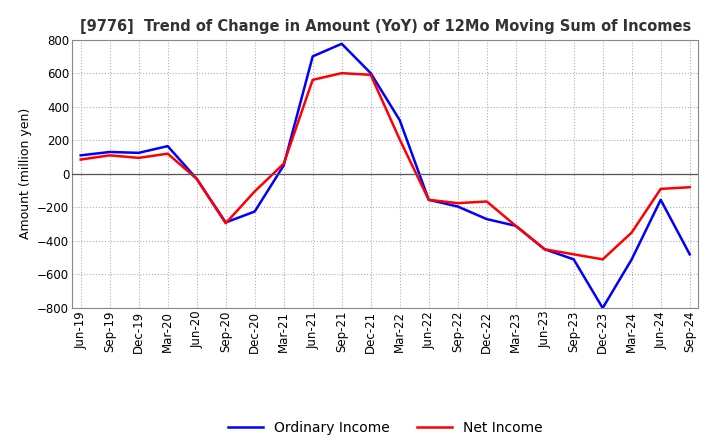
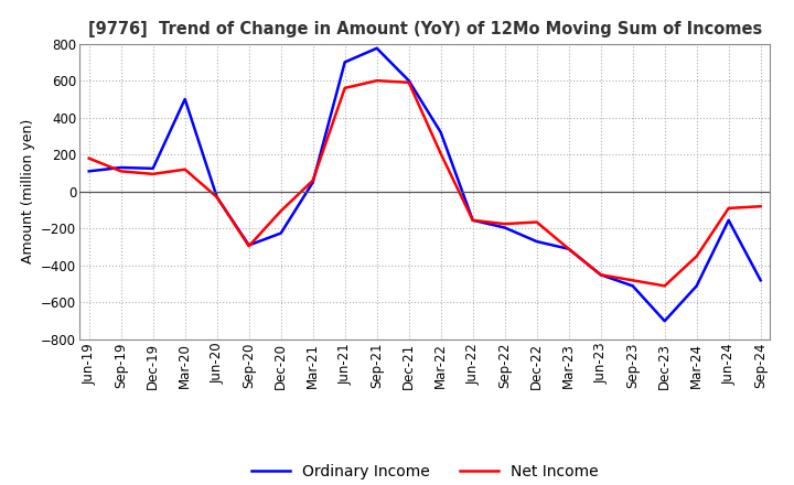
Net Income/Jun-19: 80 -> 180
Ordinary Income/Mar-20: 160 -> 500
Ordinary Income/Dec-23: -800 -> -700
